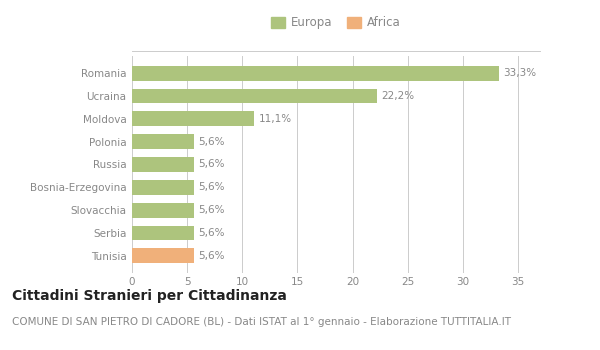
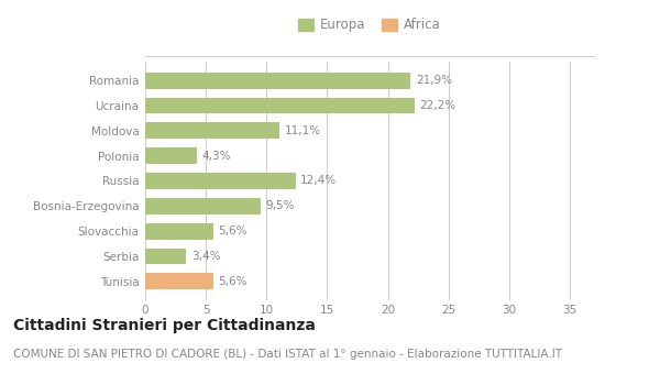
Romania: 33,3% -> 21,9%
Polonia: 5,6% -> 4,3%
Russia: 5,6% -> 12,4%
Bosnia-Erzegovina: 5,6% -> 9,5%
Serbia: 5,6% -> 3,4%
